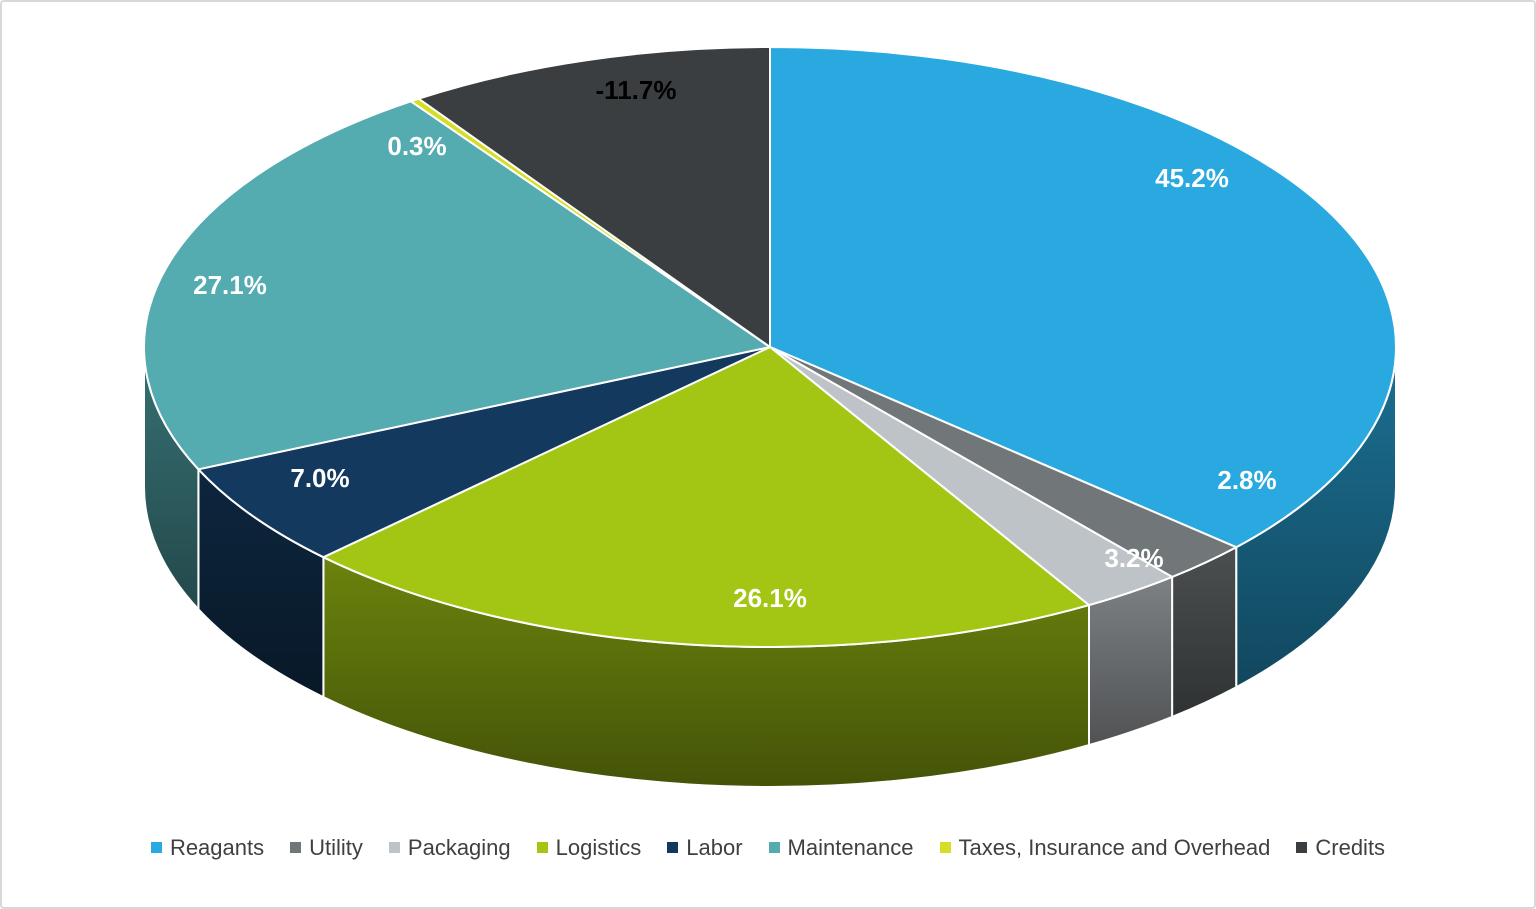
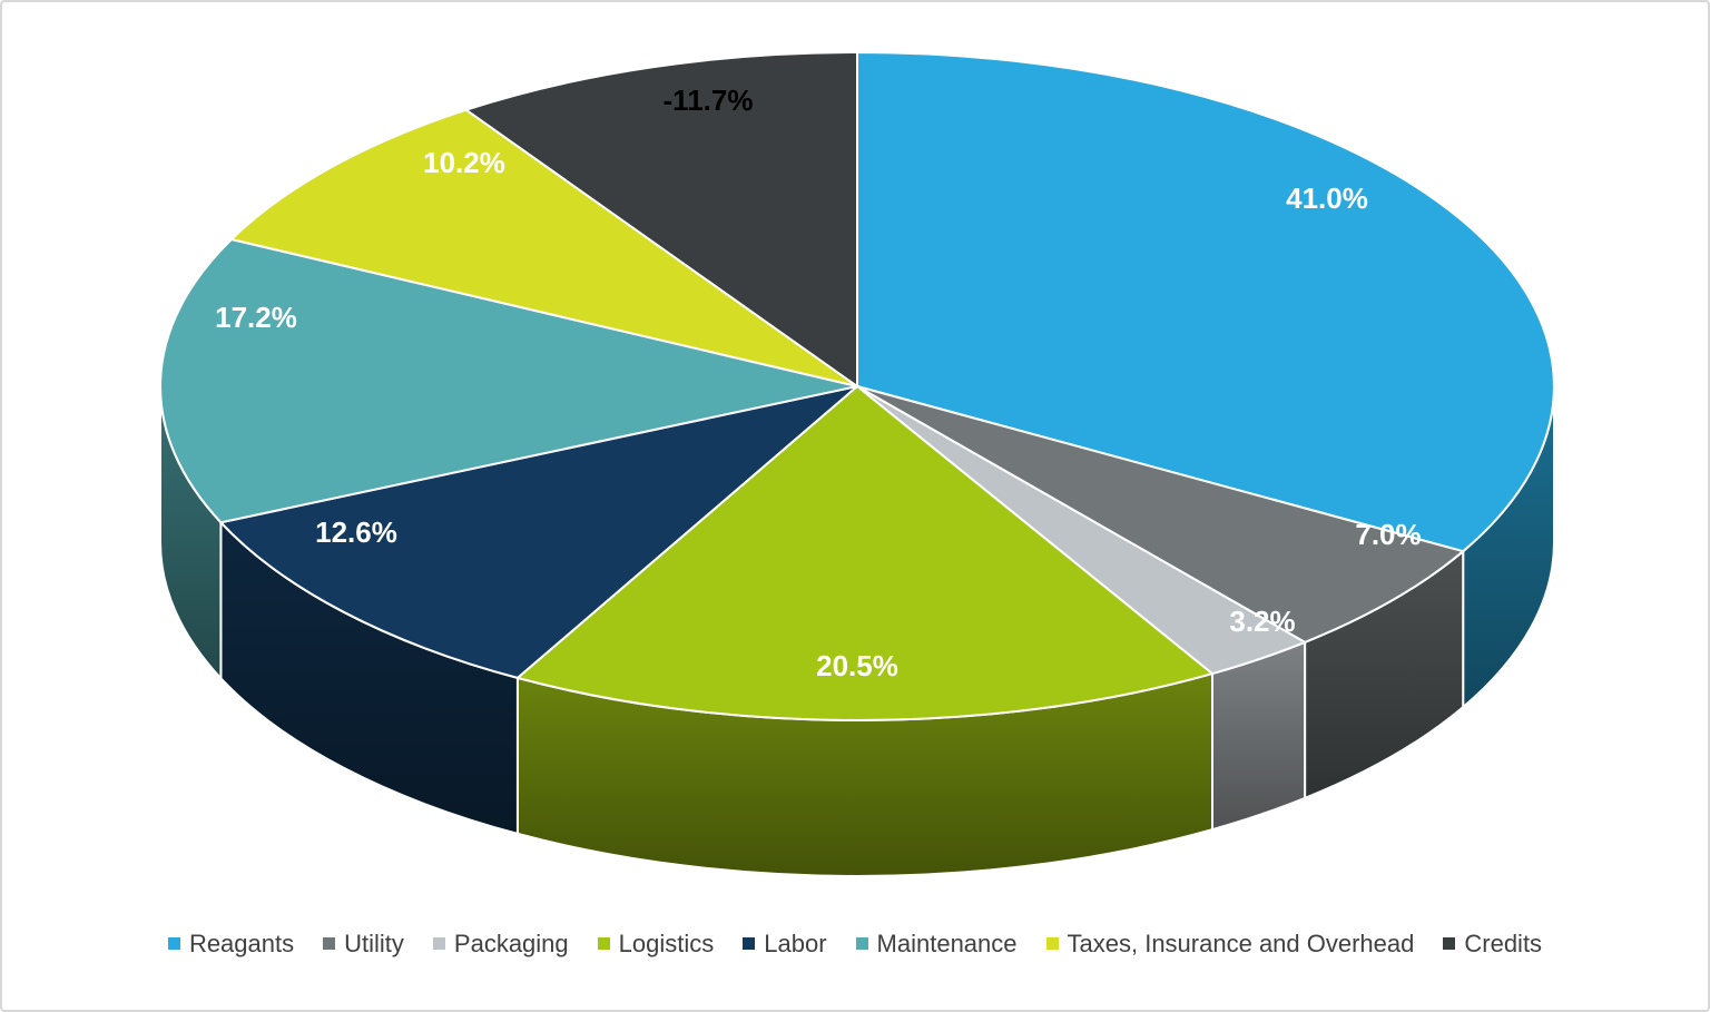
Reagants: 45.2% -> 41.0%
Utility: 2.8% -> 7.0%
Logistics: 26.1% -> 20.5%
Labor: 7.0% -> 12.6%
Maintenance: 27.1% -> 17.2%
Taxes, Insurance and Overhead: 0.3% -> 10.2%
